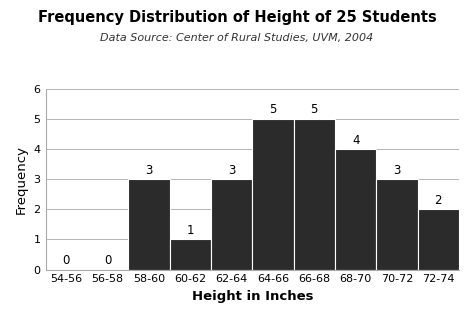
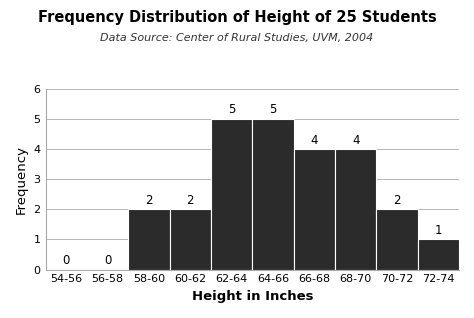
58-60: 3 -> 2
60-62: 1 -> 2
62-64: 3 -> 5
66-68: 5 -> 4
70-72: 3 -> 2
72-74: 2 -> 1
